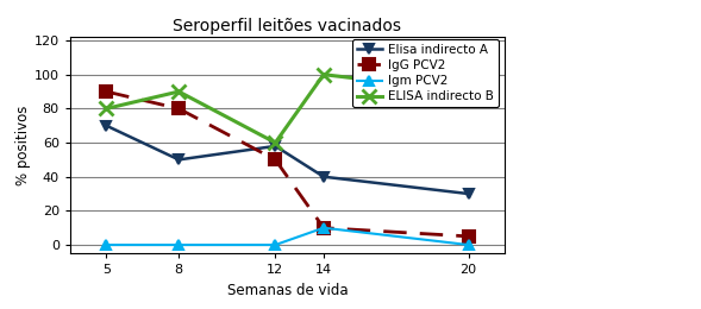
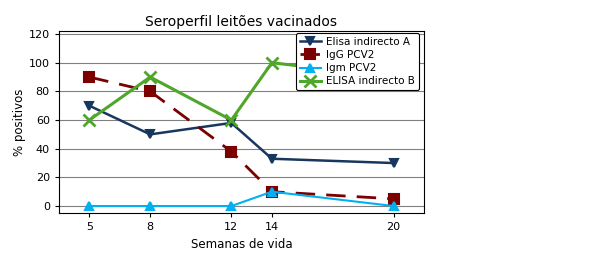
ELISA indirecto B/5: 80 -> 60
IgG PCV2/12: 50 -> 38
Elisa indirecto A/14: 40 -> 33
